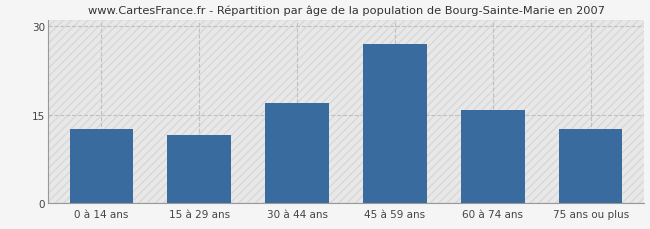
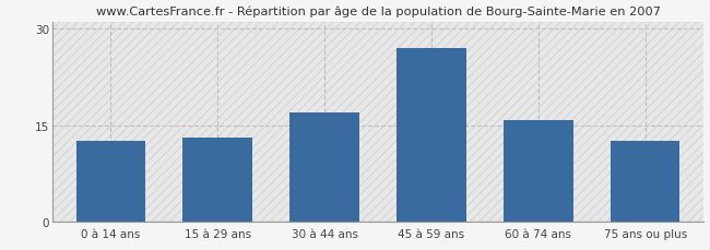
15 à 29 ans: 11.6 -> 13.0
